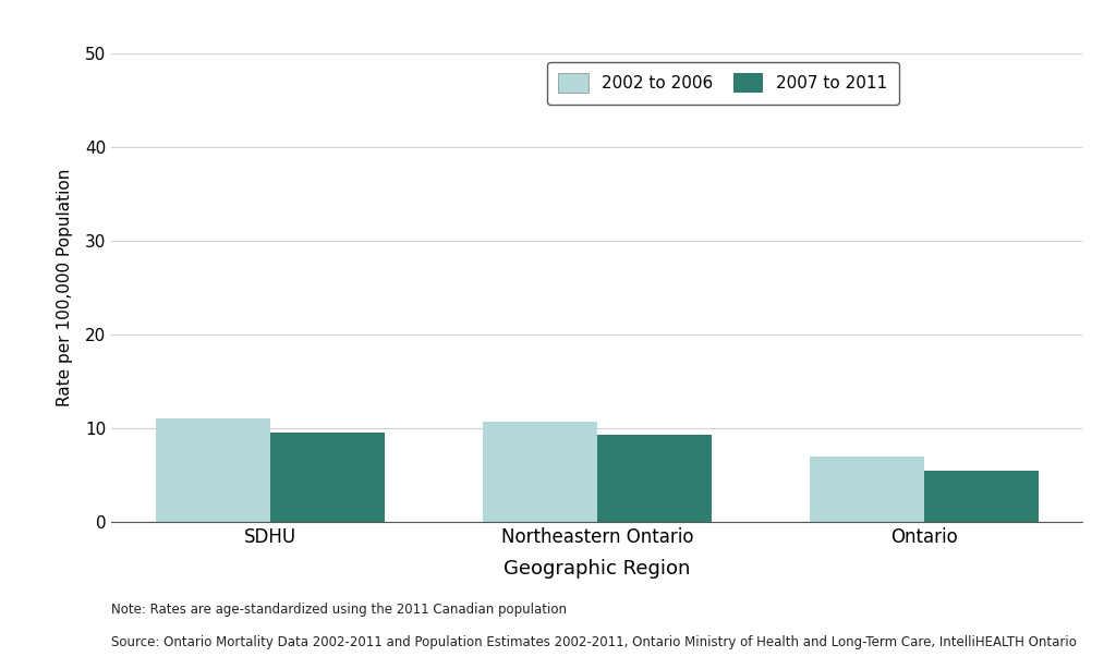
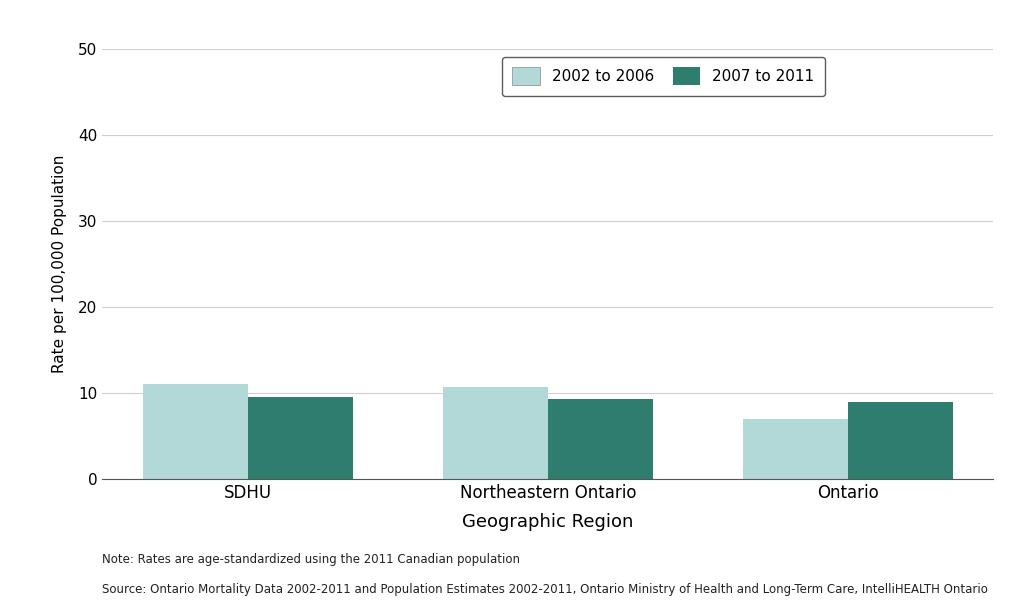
2007 to 2011/Ontario: 5.5 -> 9.0
